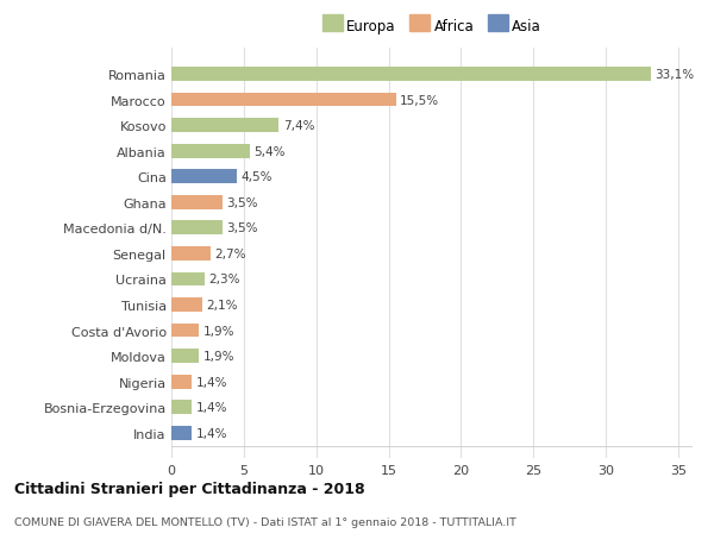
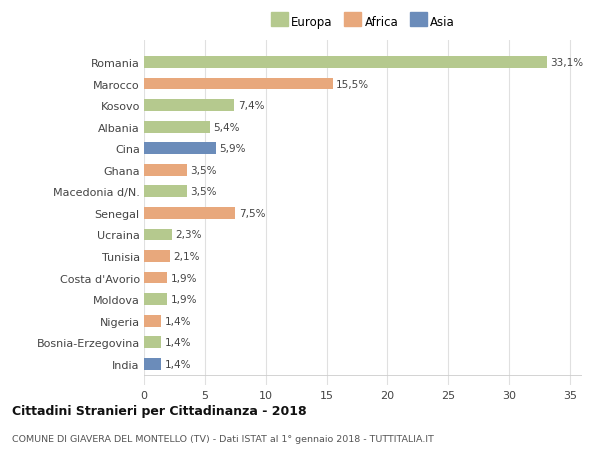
Cina: 4,5% -> 5,9%
Senegal: 2,7% -> 7,5%
